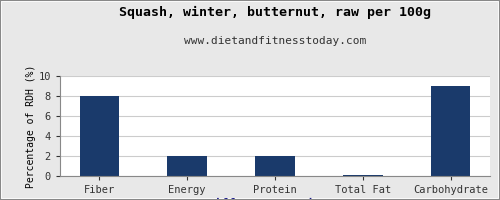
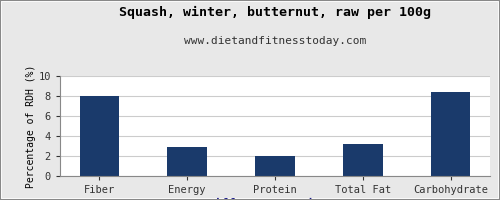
Energy: 2.0 -> 2.9
Total Fat: 0.1 -> 3.2
Carbohydrate: 9.0 -> 8.4
